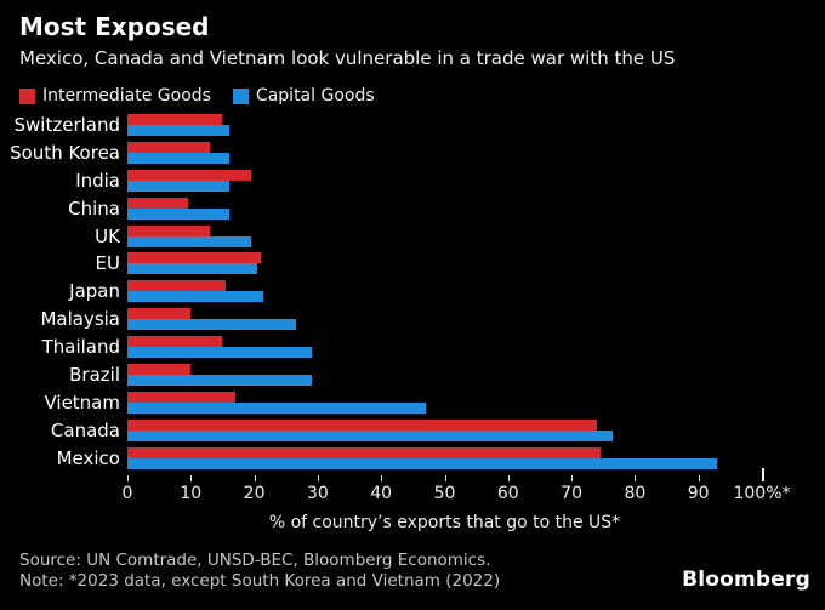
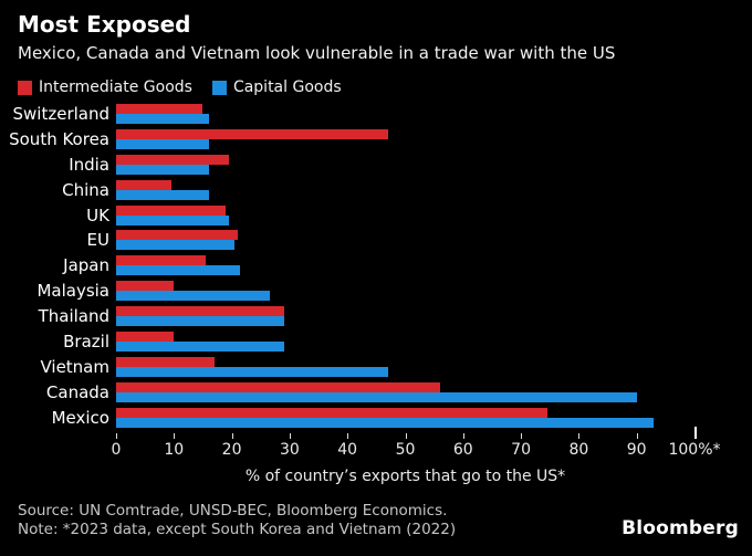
Intermediate Goods/South Korea: 13 -> 47
Intermediate Goods/UK: 13 -> 19
Intermediate Goods/Thailand: 15 -> 29
Intermediate Goods/Canada: 74 -> 56
Capital Goods/Canada: 76 -> 90
